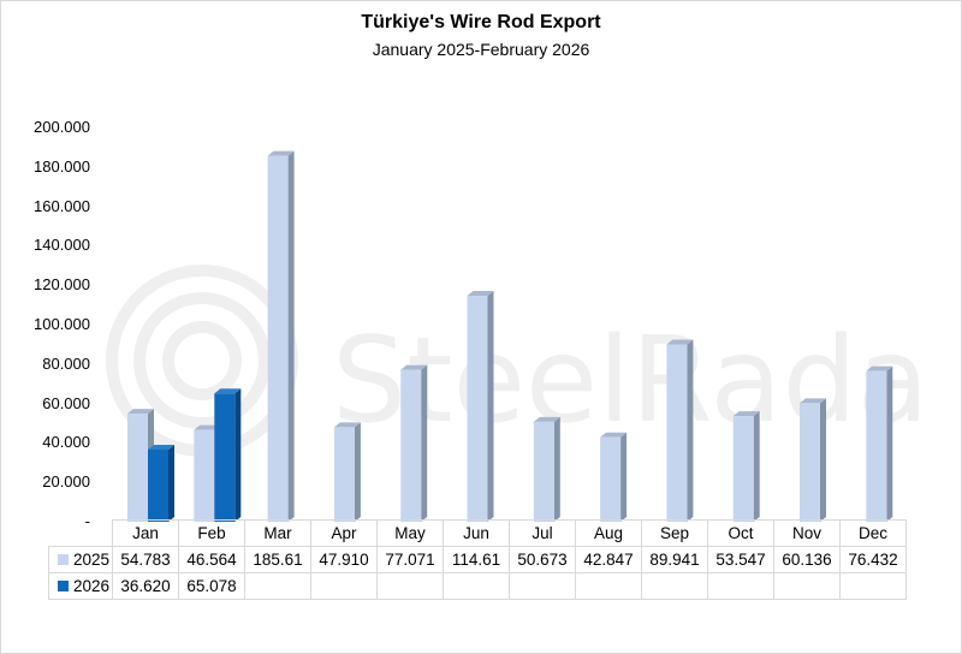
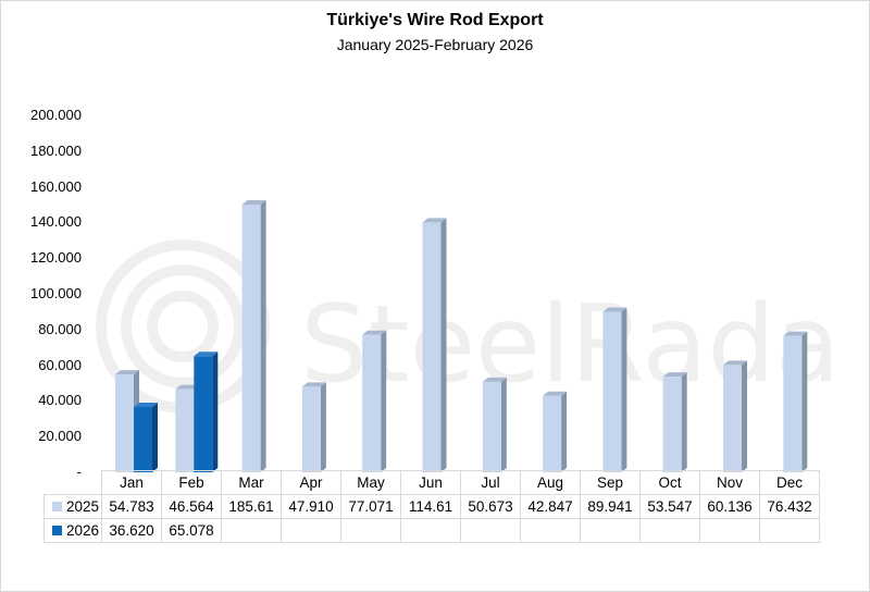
2025/Mar: 186000 -> 150000
2025/Jun: 115000 -> 140000
